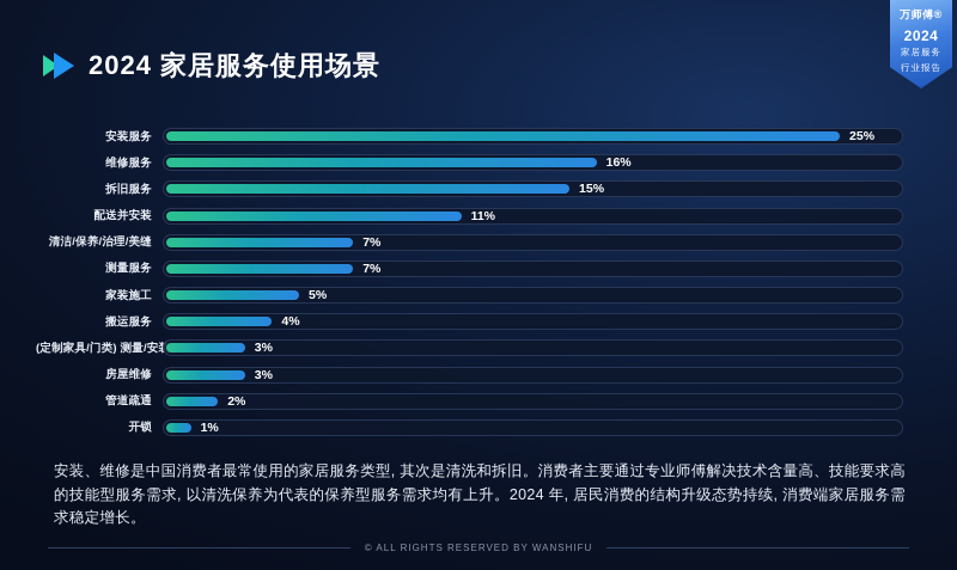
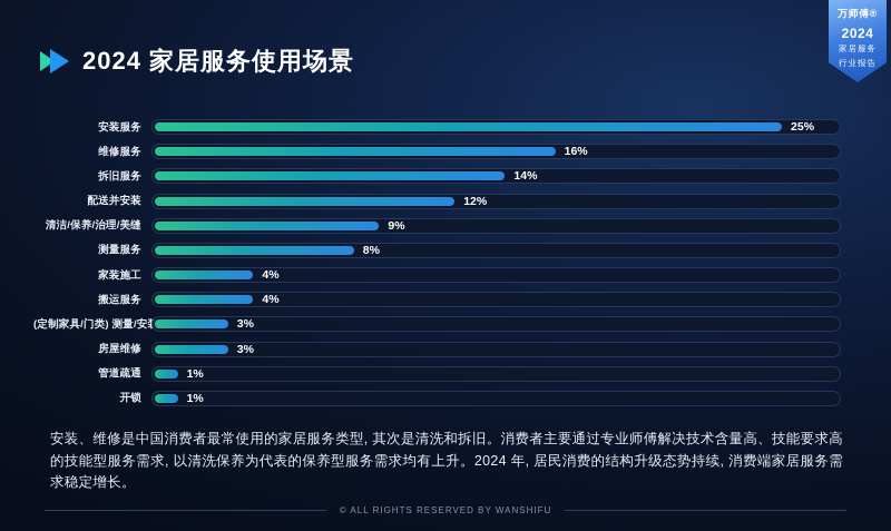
拆旧服务: 15% -> 14%
配送并安装: 11% -> 12%
清洁/保养/治理/美缝: 7% -> 9%
测量服务: 7% -> 8%
家装施工: 5% -> 4%
管道疏通: 2% -> 1%
